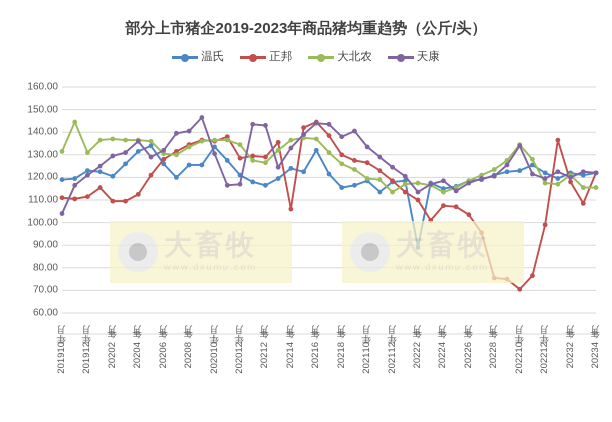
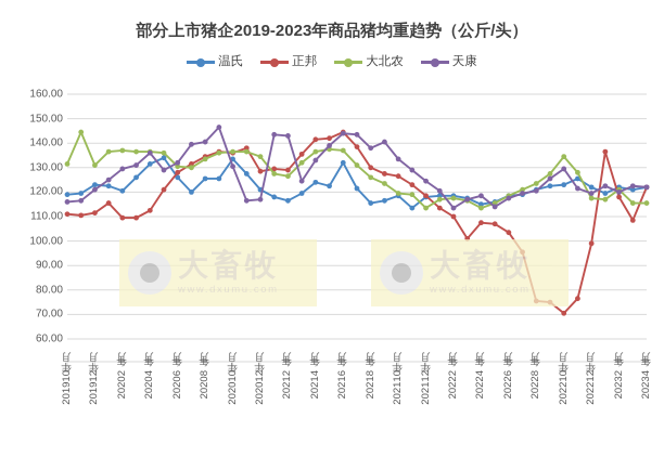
天康/2019年10月: 104 -> 116
正邦/2021年4月: 106 -> 142
温氏/2022年2月: 89 -> 118
天康/2022年10月: 134 -> 130
